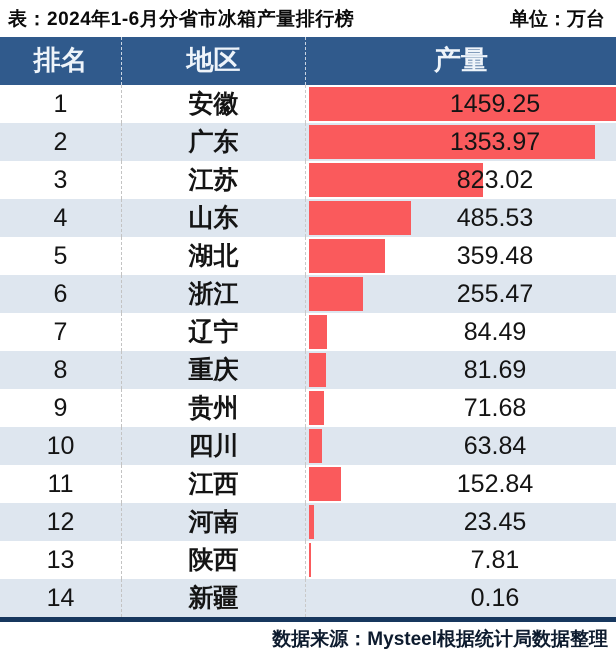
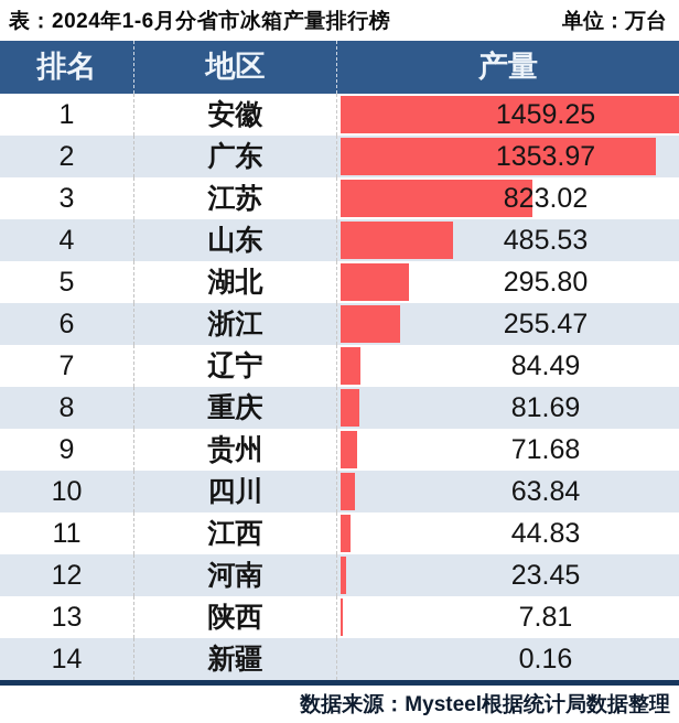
湖北: 359.48 -> 295.80
江西: 152.84 -> 44.83
